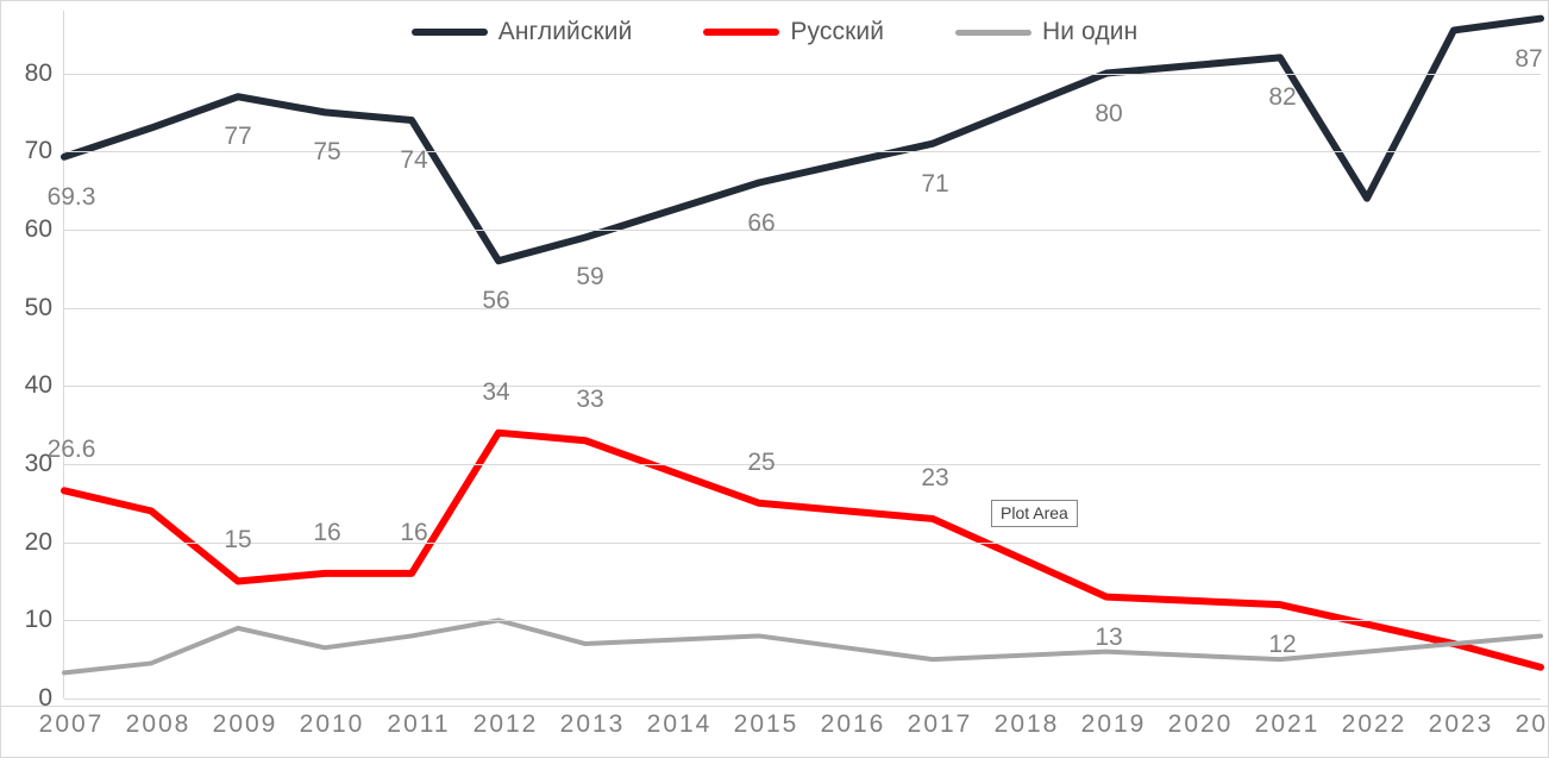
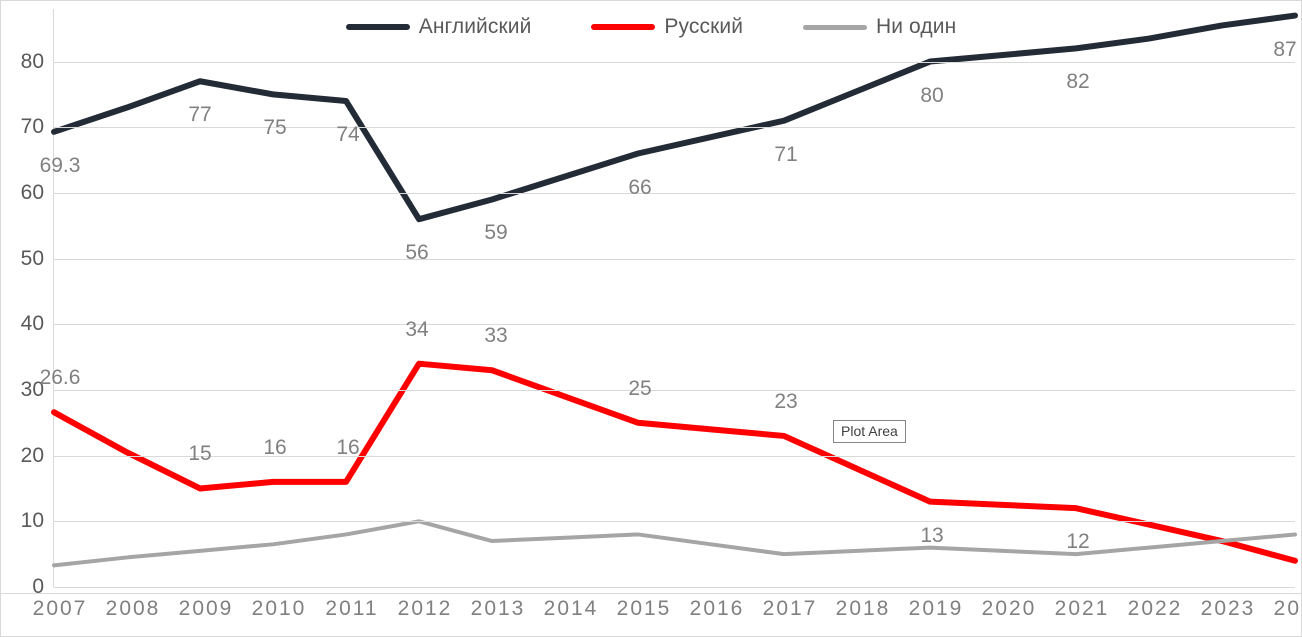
Русский/2008: 24 -> 20
Ни один/2009: 9 -> 6
Английский/2022: 64 -> 84
